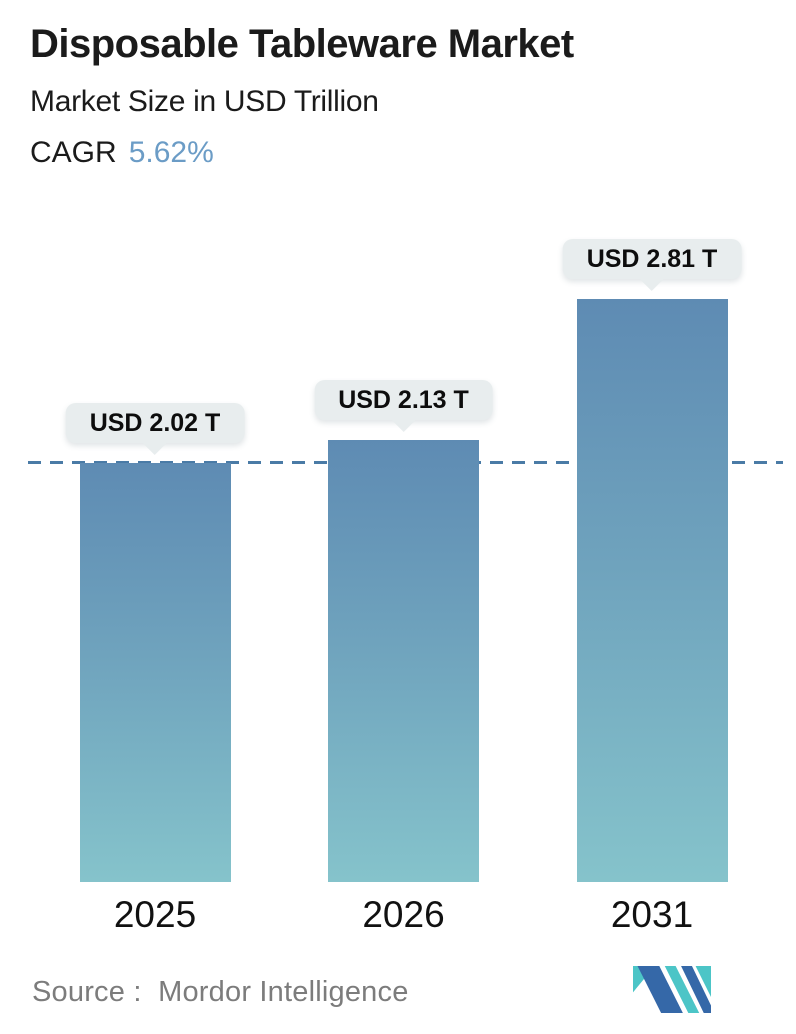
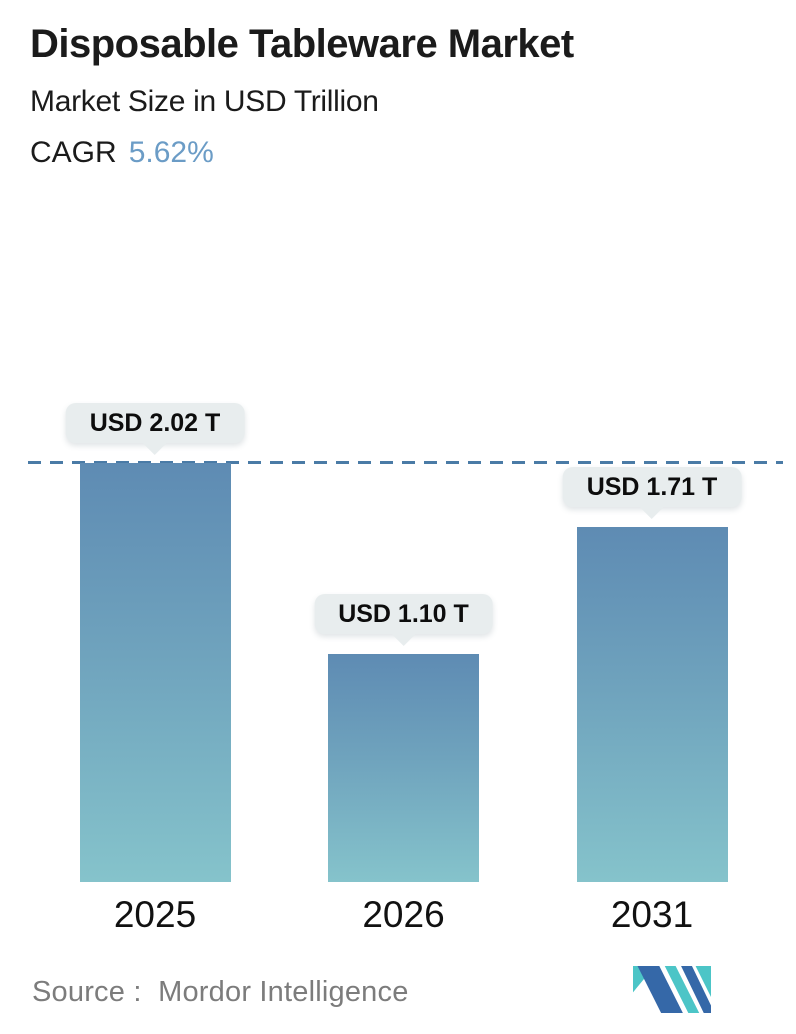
2026: 2.13 -> 1.10
2031: 2.81 -> 1.71
